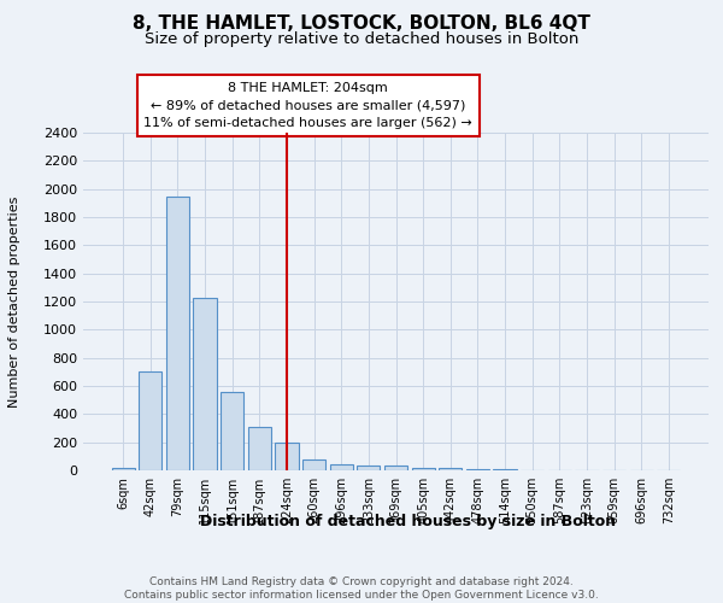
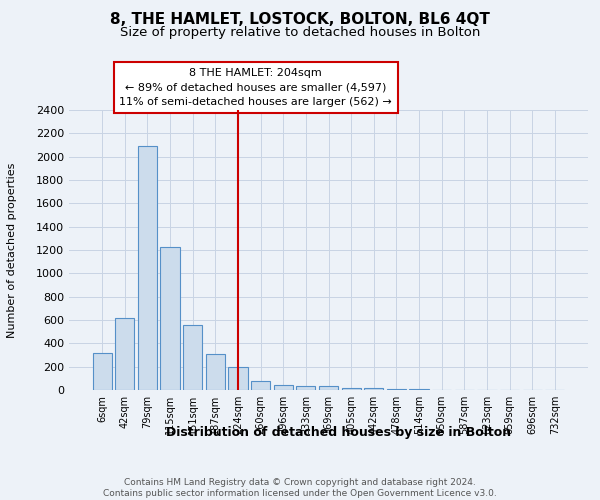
6sqm: 20 -> 320
42sqm: 700 -> 620
79sqm: 1950 -> 2090
